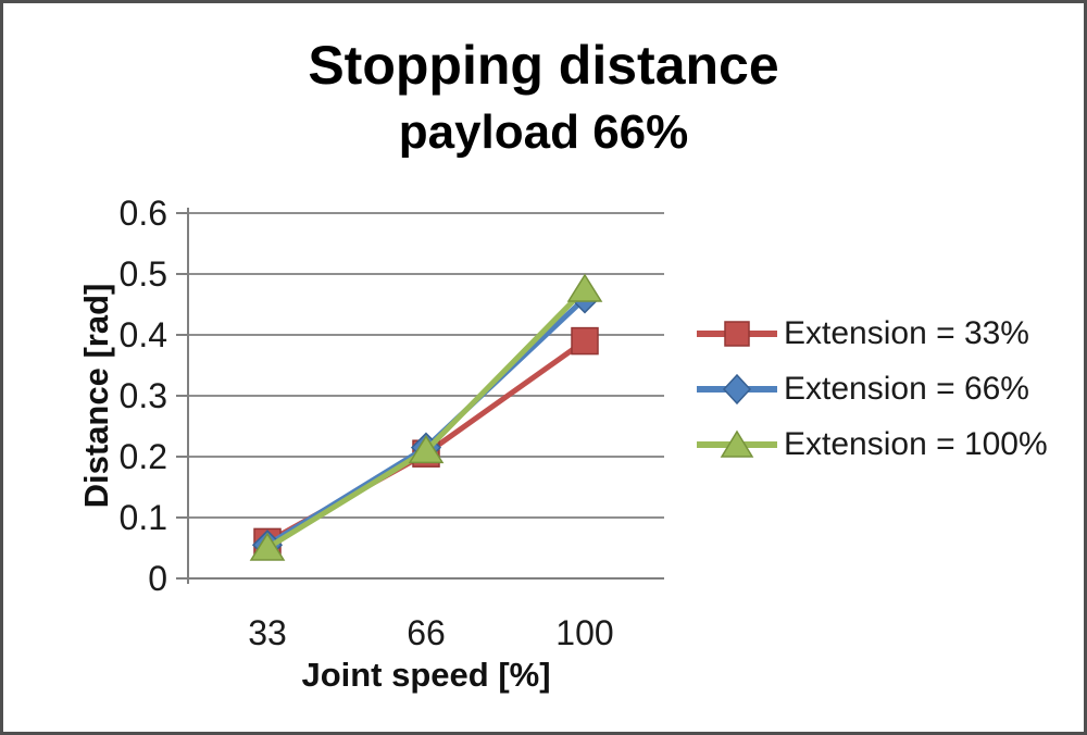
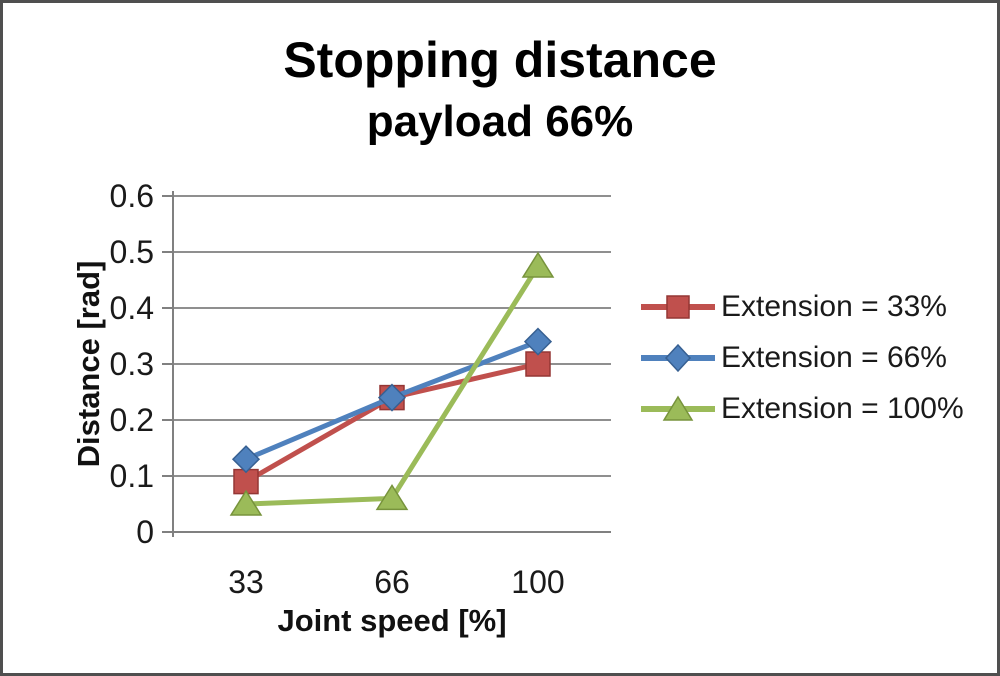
Extension = 33%/33: 0.06 -> 0.09
Extension = 66%/33: 0.06 -> 0.13
Extension = 33%/66: 0.20 -> 0.24
Extension = 66%/66: 0.21 -> 0.24
Extension = 100%/66: 0.21 -> 0.06
Extension = 33%/100: 0.39 -> 0.30
Extension = 66%/100: 0.46 -> 0.34
